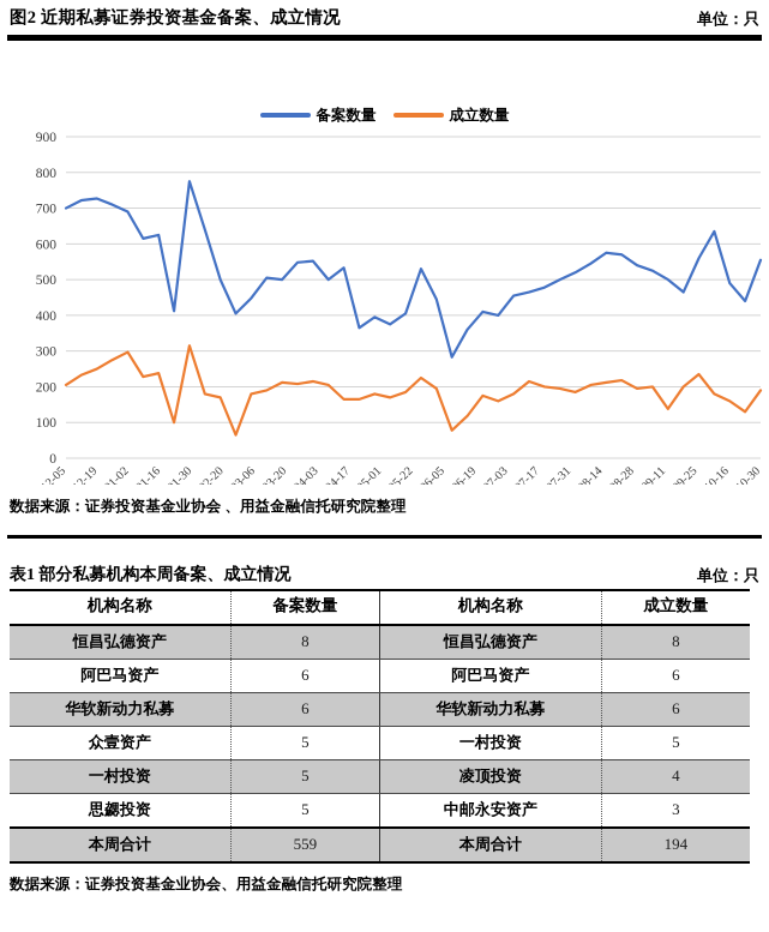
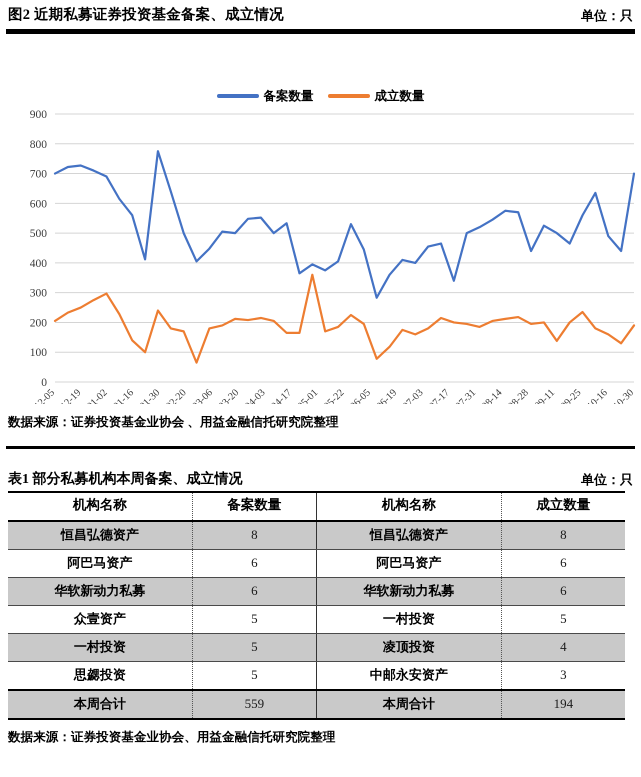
备案数量/22-01-16: 620 -> 560
成立数量/22-01-16: 240 -> 140
成立数量/22-01-30: 320 -> 240
成立数量/22-05-01: 180 -> 360
备案数量/22-07-17: 480 -> 340
备案数量/22-08-28: 540 -> 440
备案数量/22-10-30: 560 -> 700
